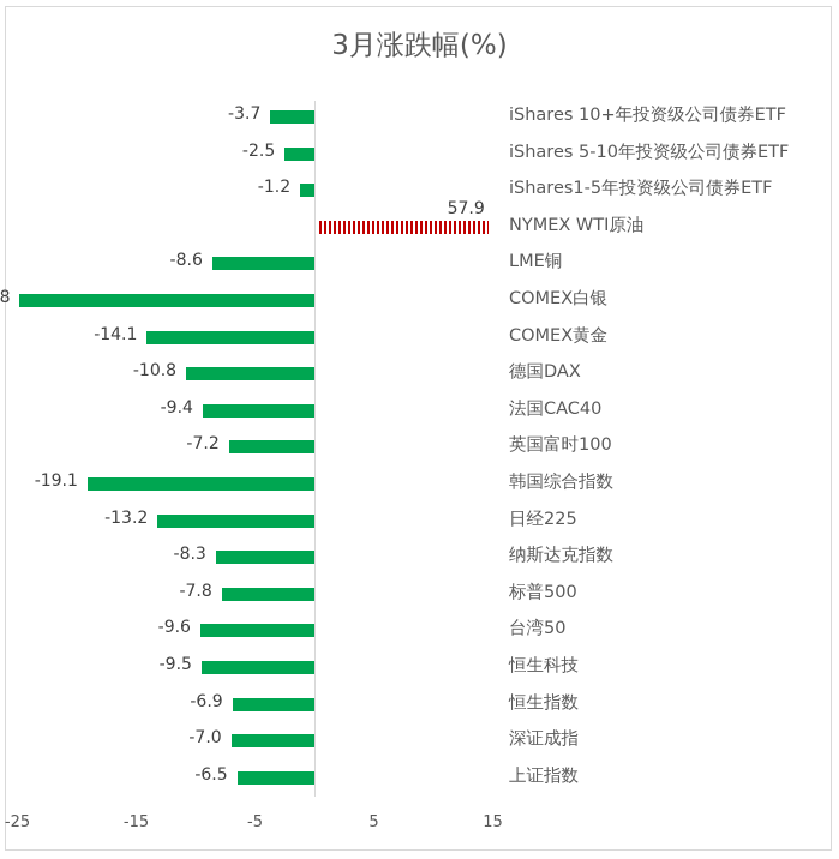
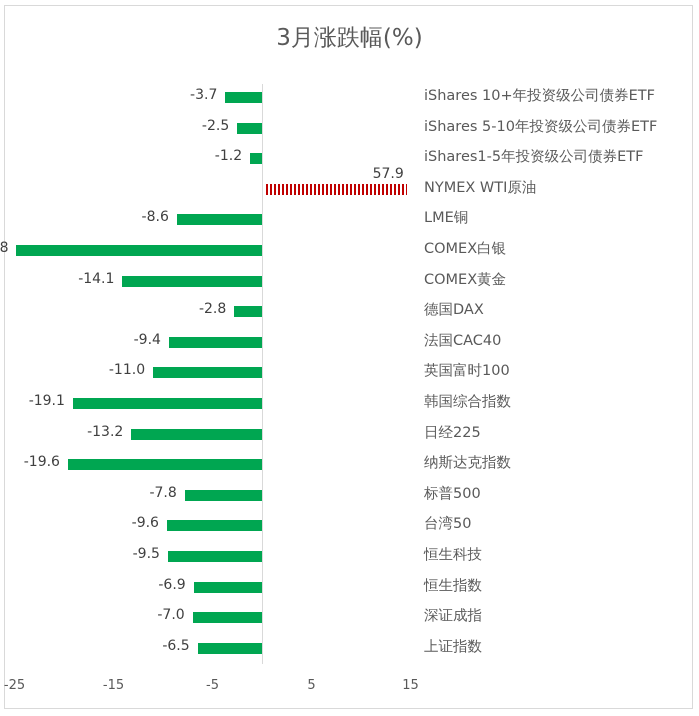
德国DAX: -10.8 -> -2.8
英国富时100: -7.2 -> -11.0
纳斯达克指数: -8.3 -> -19.6
